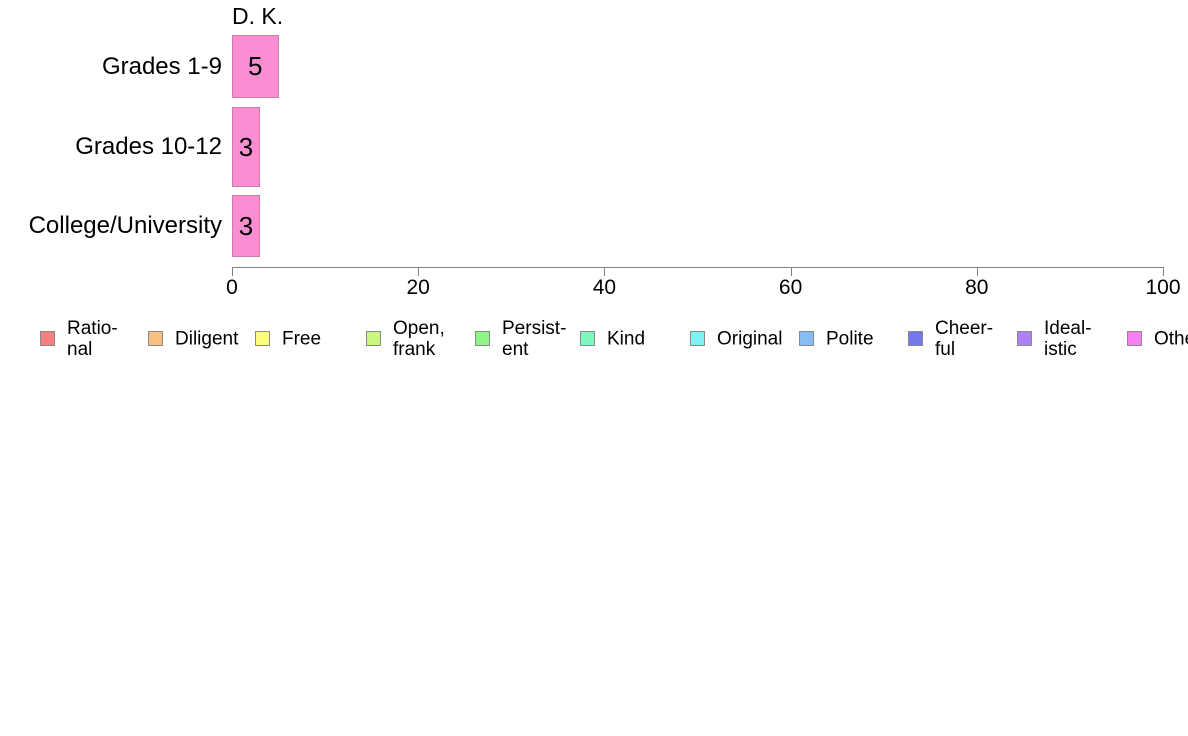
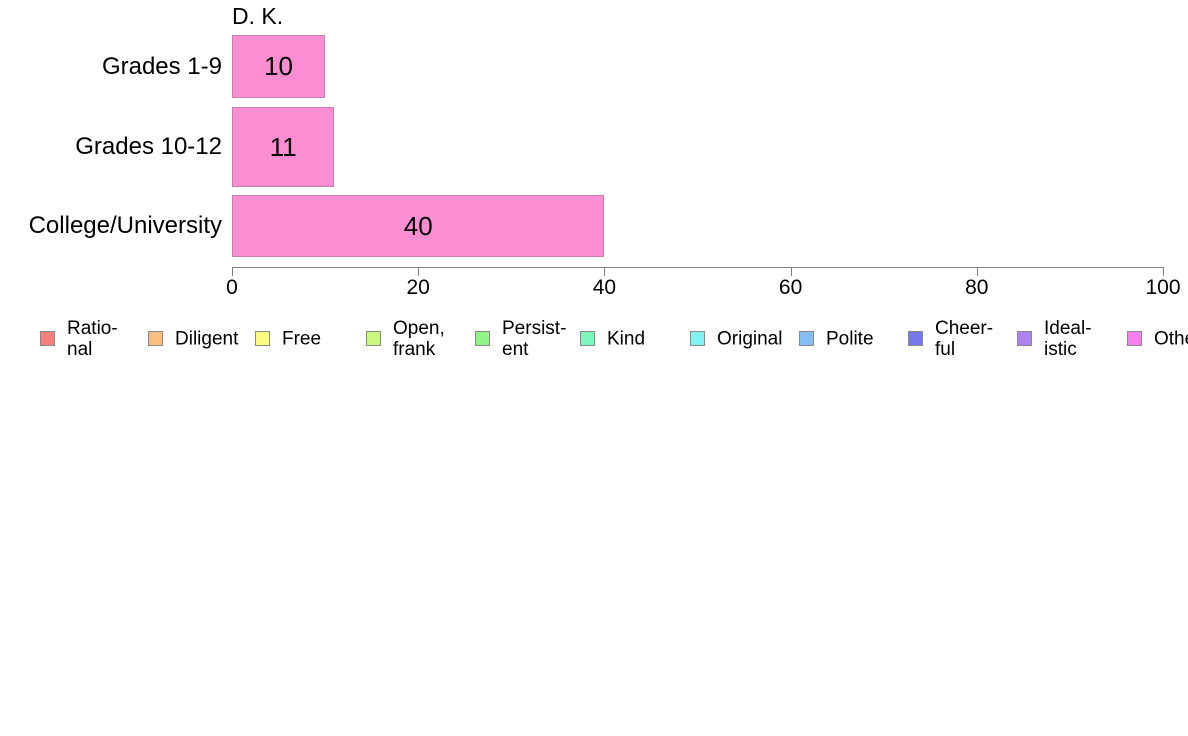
Grades 1-9: 5 -> 10
Grades 10-12: 3 -> 11
College/University: 3 -> 40
